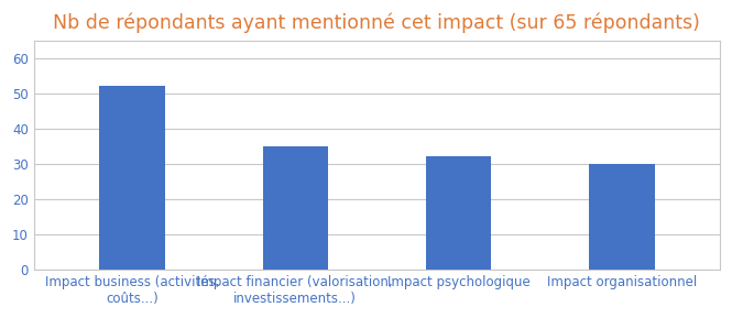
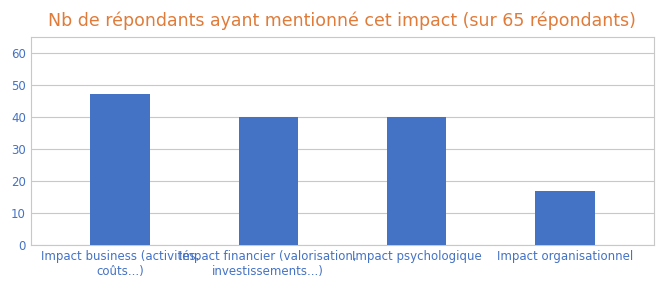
Impact business (activités, coûts...): 52 -> 47
Impact financier (valorisation, investissements...): 35 -> 40
Impact psychologique: 32 -> 40
Impact organisationnel: 30 -> 17
